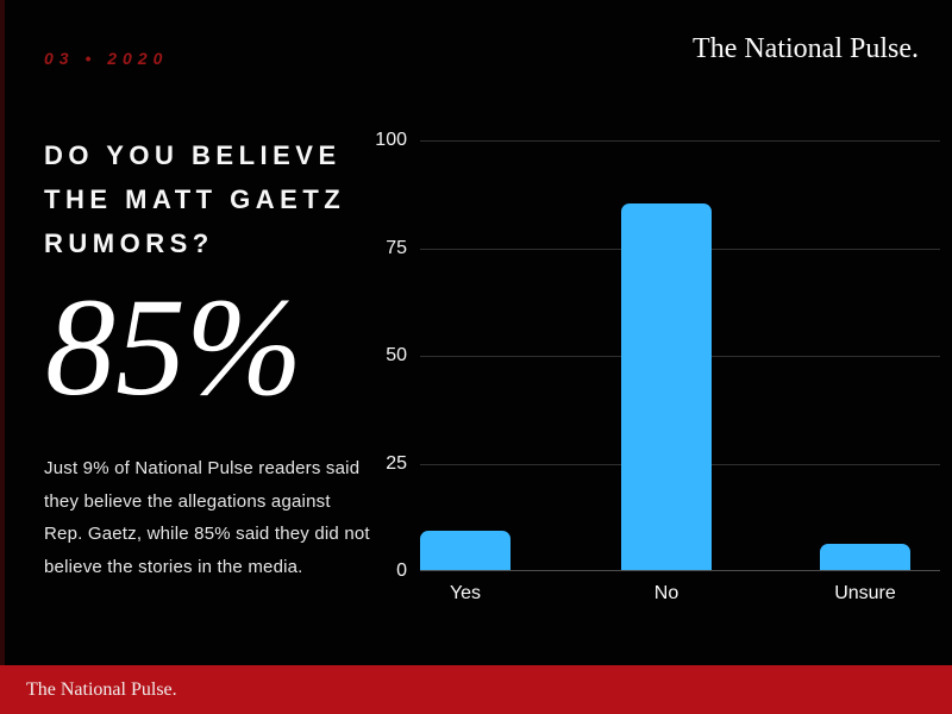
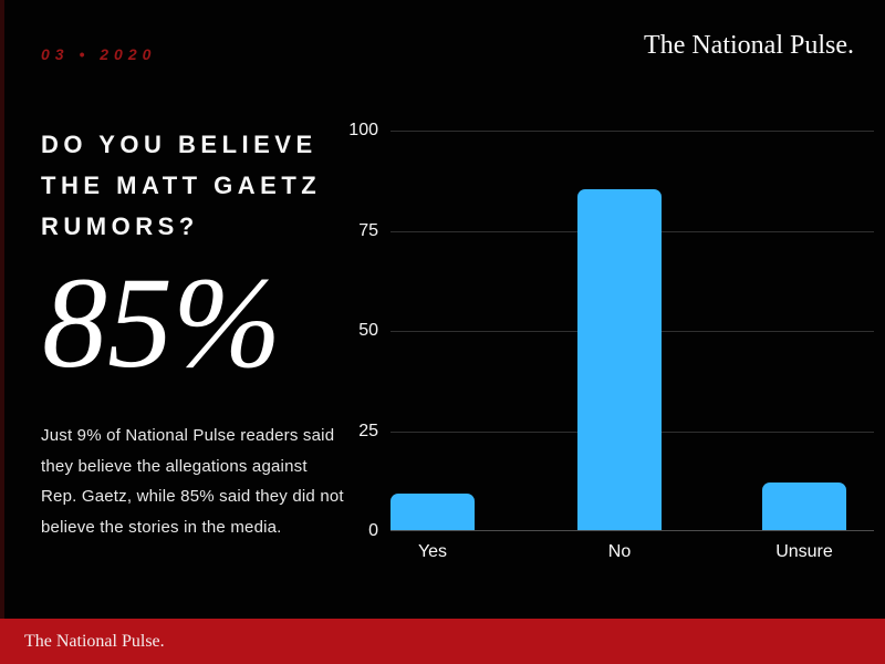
Unsure: 6 -> 12
